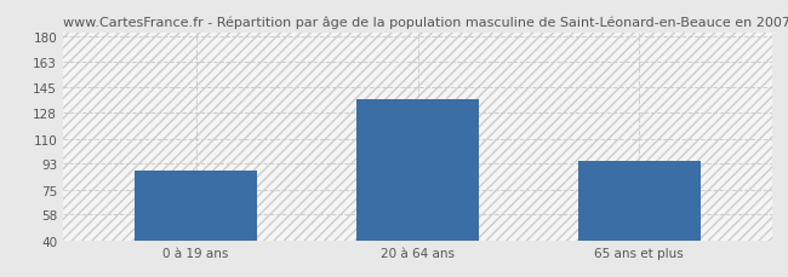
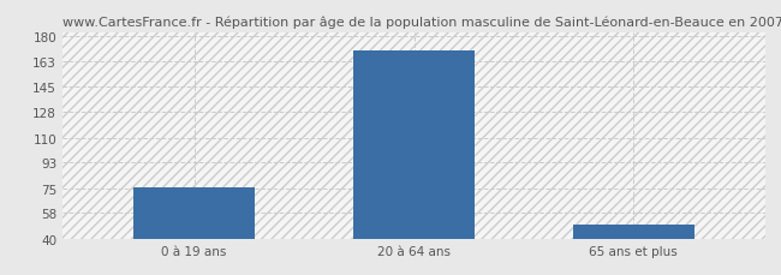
0 à 19 ans: 88 -> 76
20 à 64 ans: 137 -> 170
65 ans et plus: 95 -> 50
